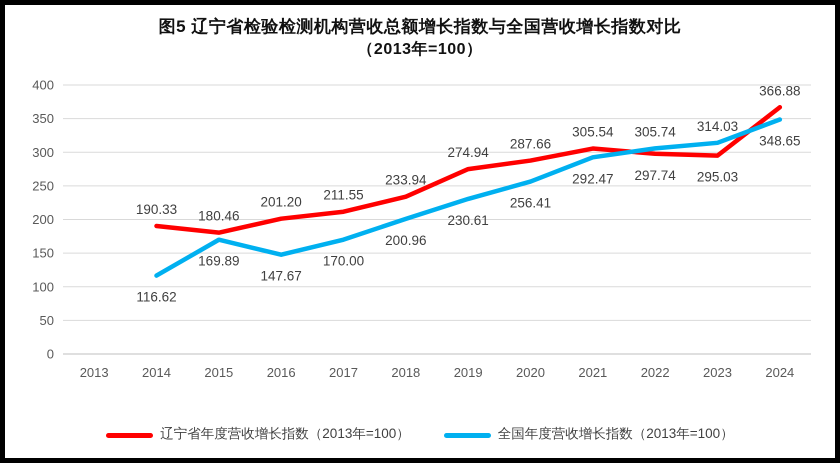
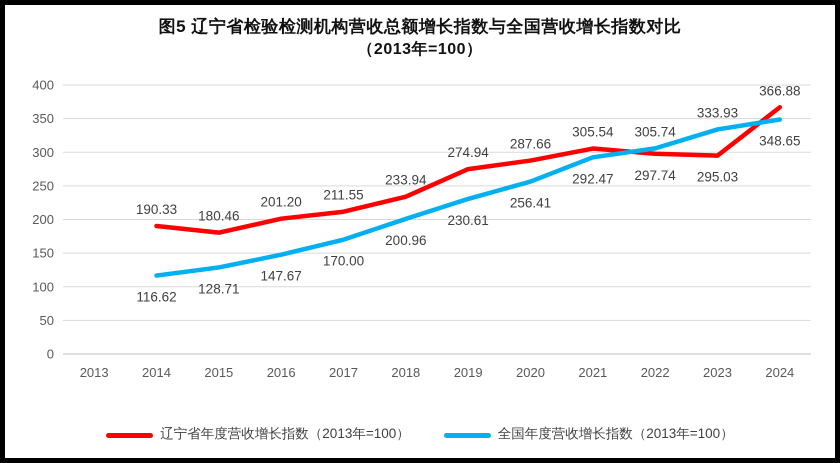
全国年度营收增长指数（2013年=100）/2015: 169.89 -> 128.71
全国年度营收增长指数（2013年=100）/2023: 314.03 -> 333.93
